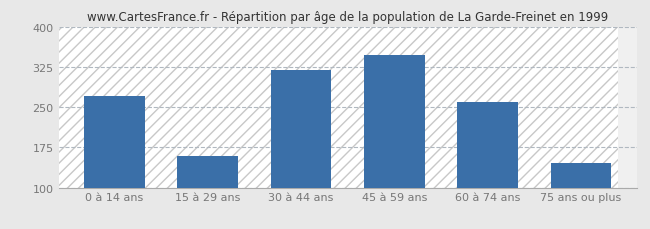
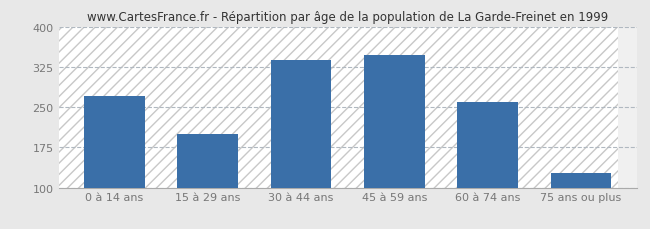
15 à 29 ans: 158 -> 200
30 à 44 ans: 320 -> 338
75 ans ou plus: 146 -> 128
